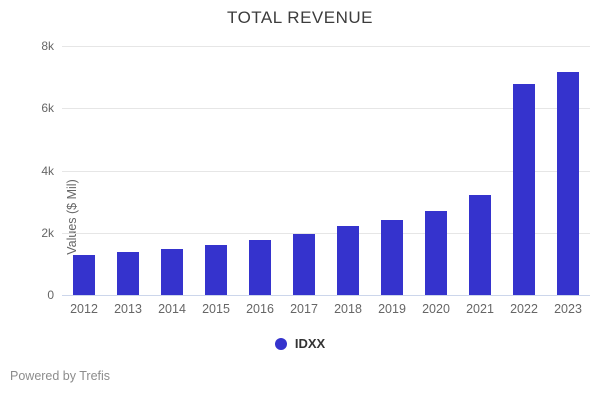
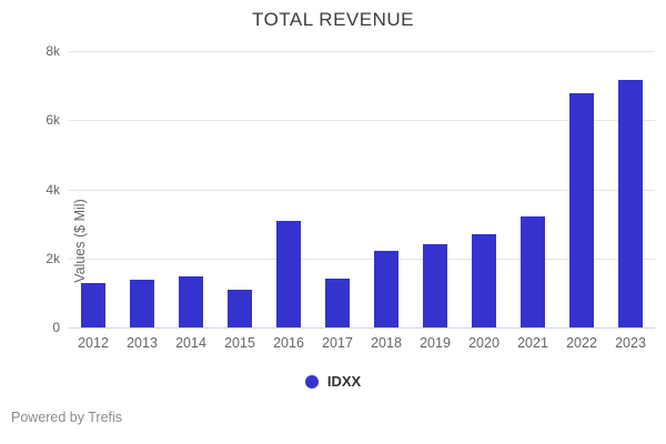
2015: 1.6k -> 1.1k
2016: 1.8k -> 3.1k
2017: 2.0k -> 1.4k
